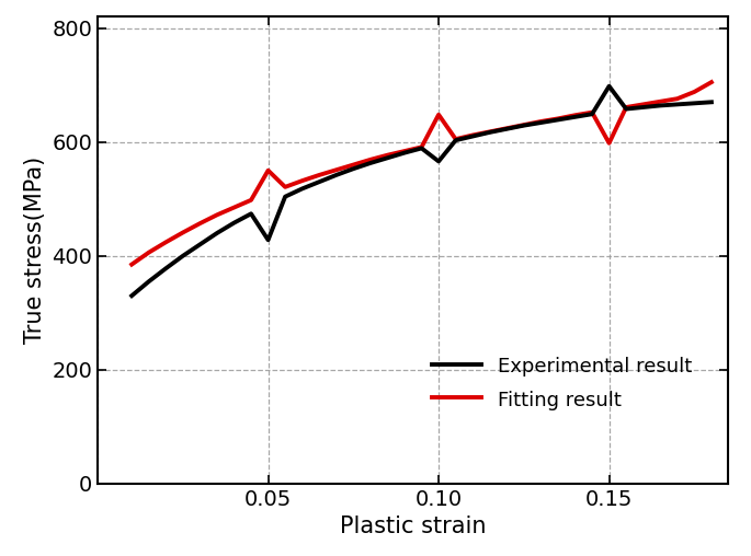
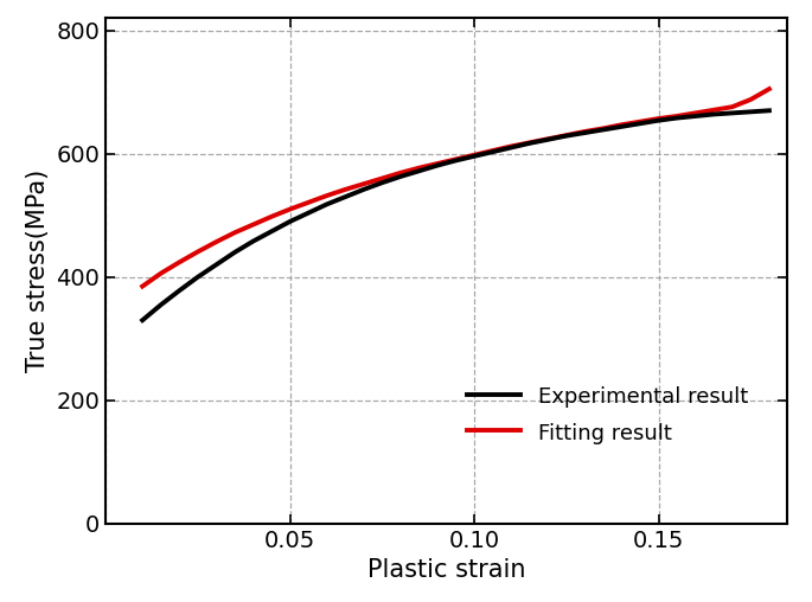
Experimental result/0.05: 428 -> 490
Fitting result/0.05: 550 -> 510
Experimental result/0.10: 566 -> 596
Fitting result/0.10: 648 -> 598
Experimental result/0.15: 698 -> 654
Fitting result/0.15: 598 -> 657
